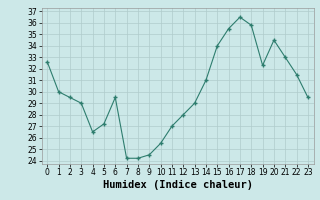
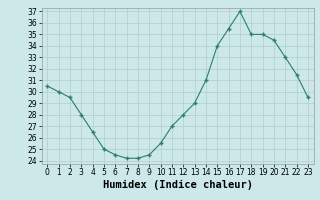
0: 32.6 -> 30.5
3: 29.0 -> 28.0
5: 27.2 -> 25.0
6: 29.5 -> 24.5
17: 36.5 -> 37.0
18: 35.8 -> 35.0
19: 32.3 -> 35.0
